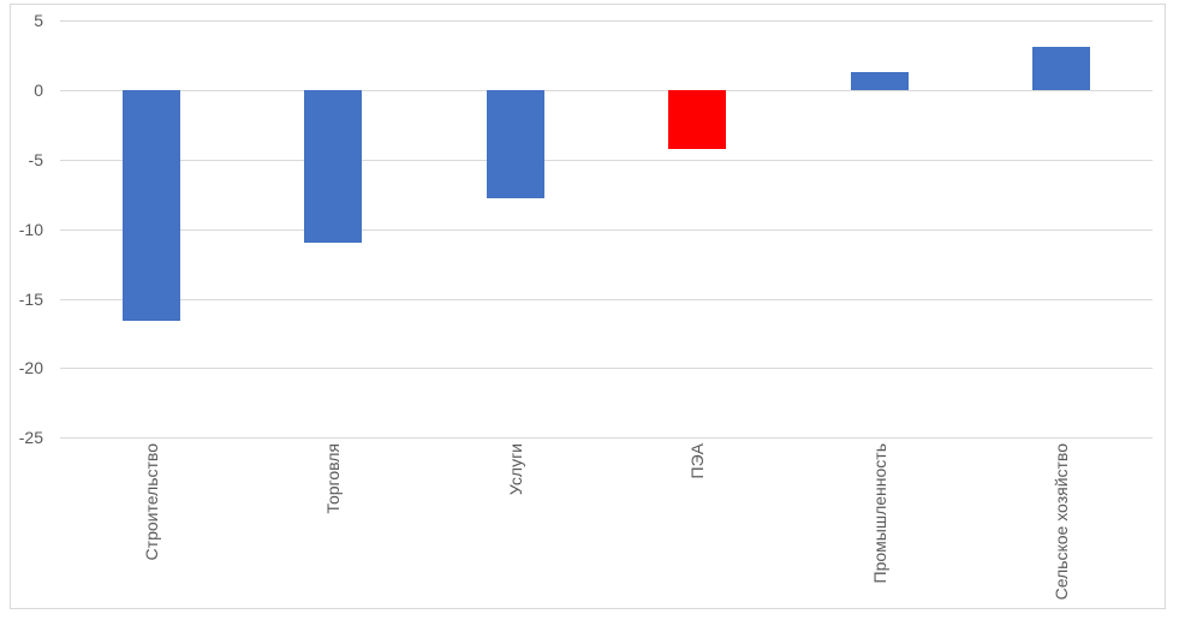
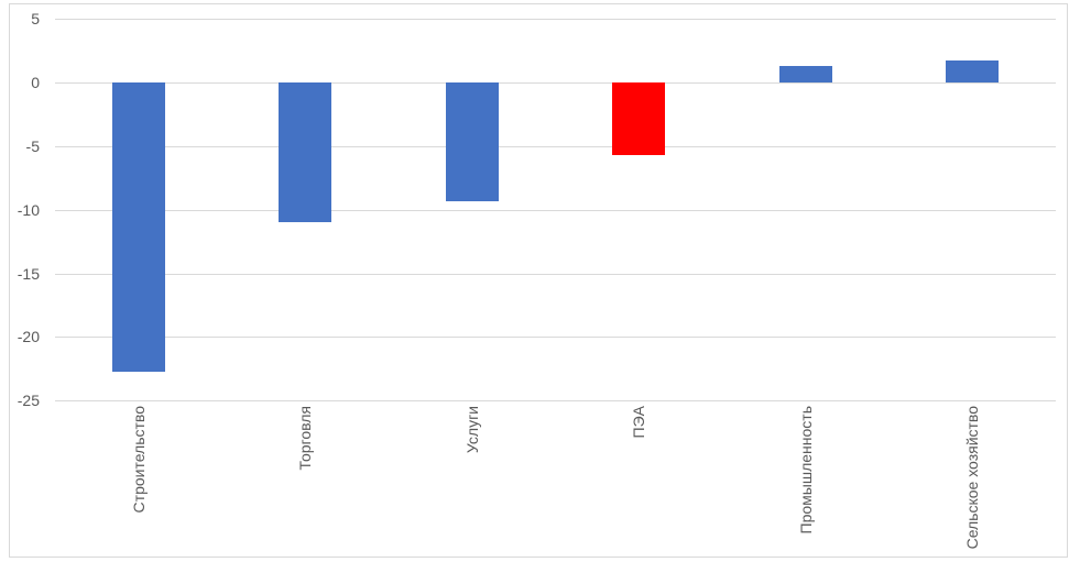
Строительство: -16.6 -> -22.7
Услуги: -7.8 -> -9.3
ПЭА: -4.2 -> -5.7
Сельское хозяйство: 3.1 -> 1.7
